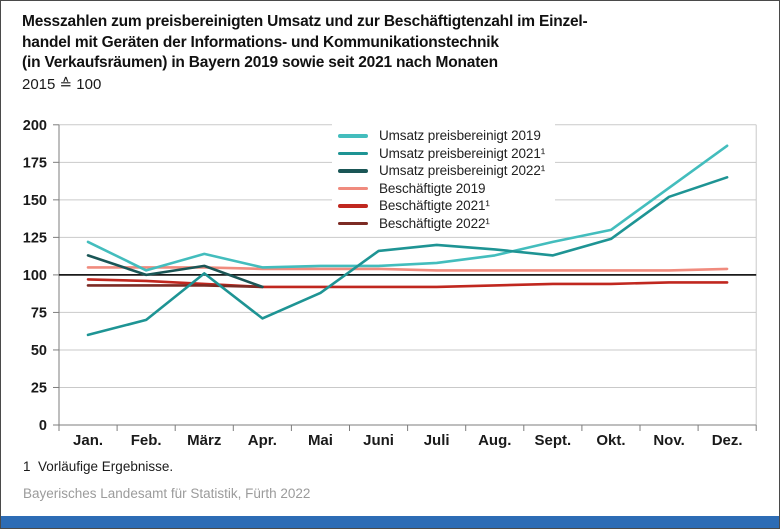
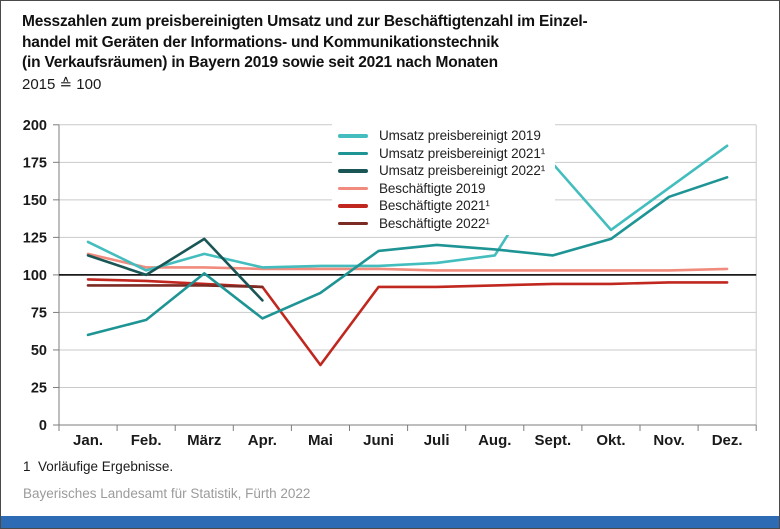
Beschäftigte 2019/Jan.: 105 -> 114
Umsatz preisbereinigt 2022¹/März: 106 -> 124
Umsatz preisbereinigt 2022¹/Apr.: 92 -> 83
Beschäftigte 2021¹/Mai: 92 -> 40
Umsatz preisbereinigt 2019/Sept.: 122 -> 174
